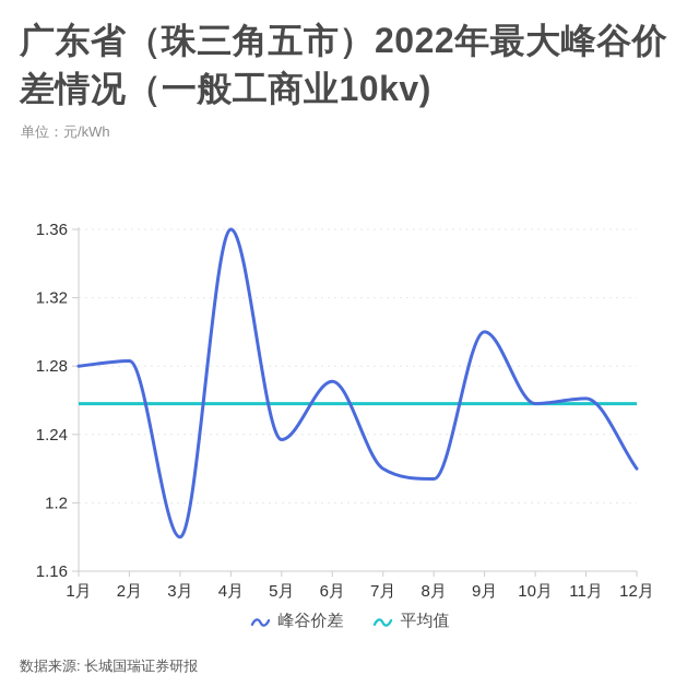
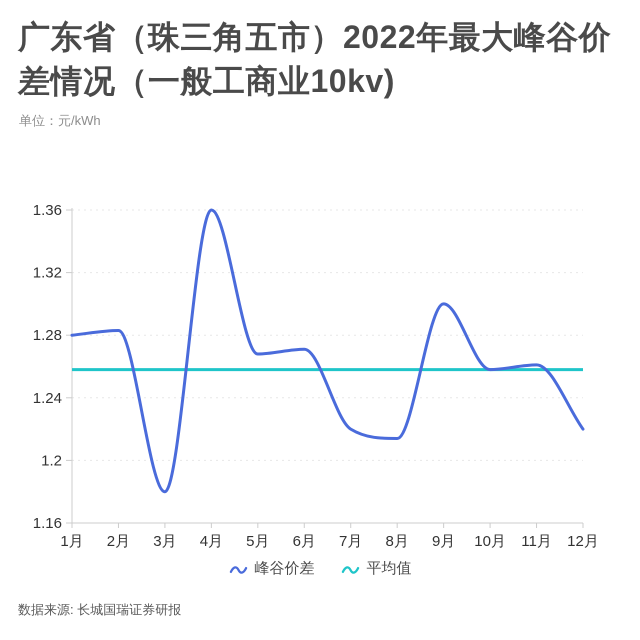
峰谷价差/5月: 1.237 -> 1.268
